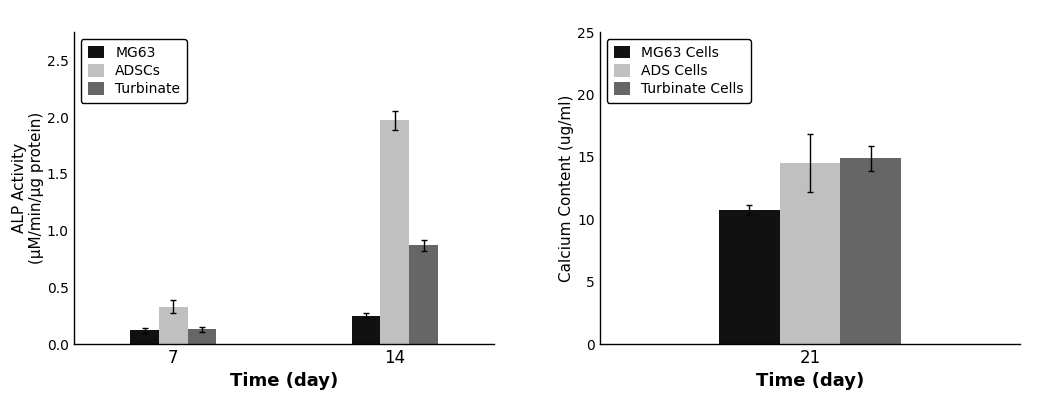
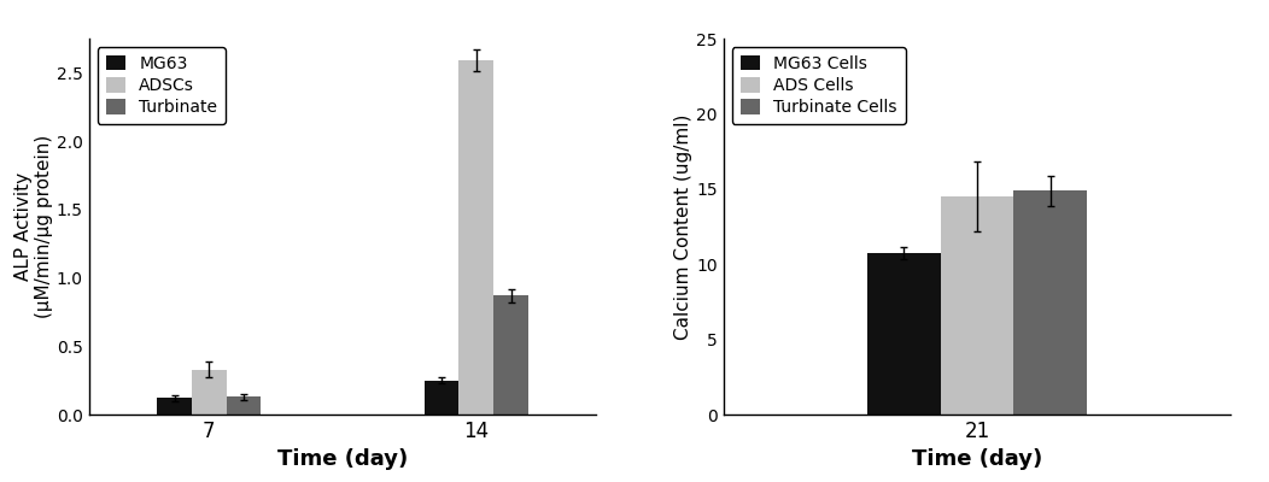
ADSCs/14: 1.97 -> 2.59
